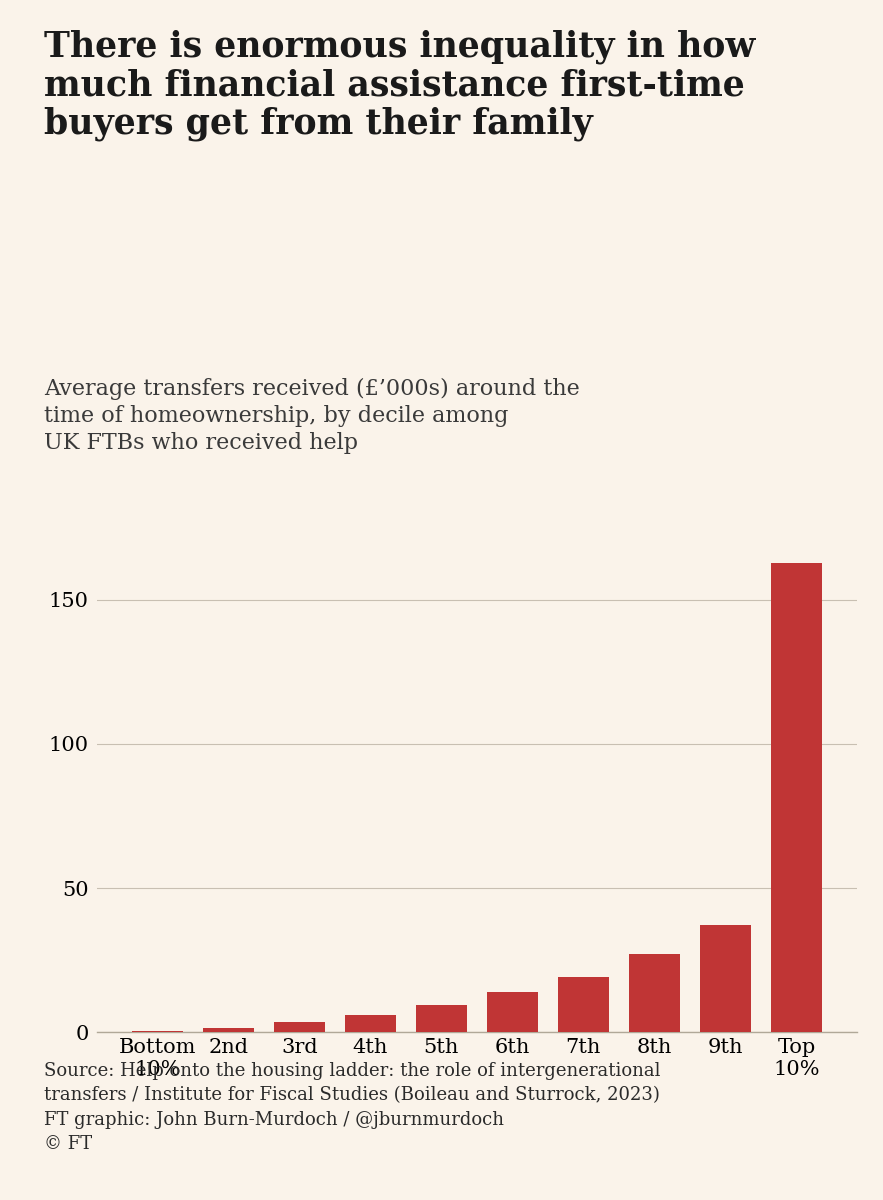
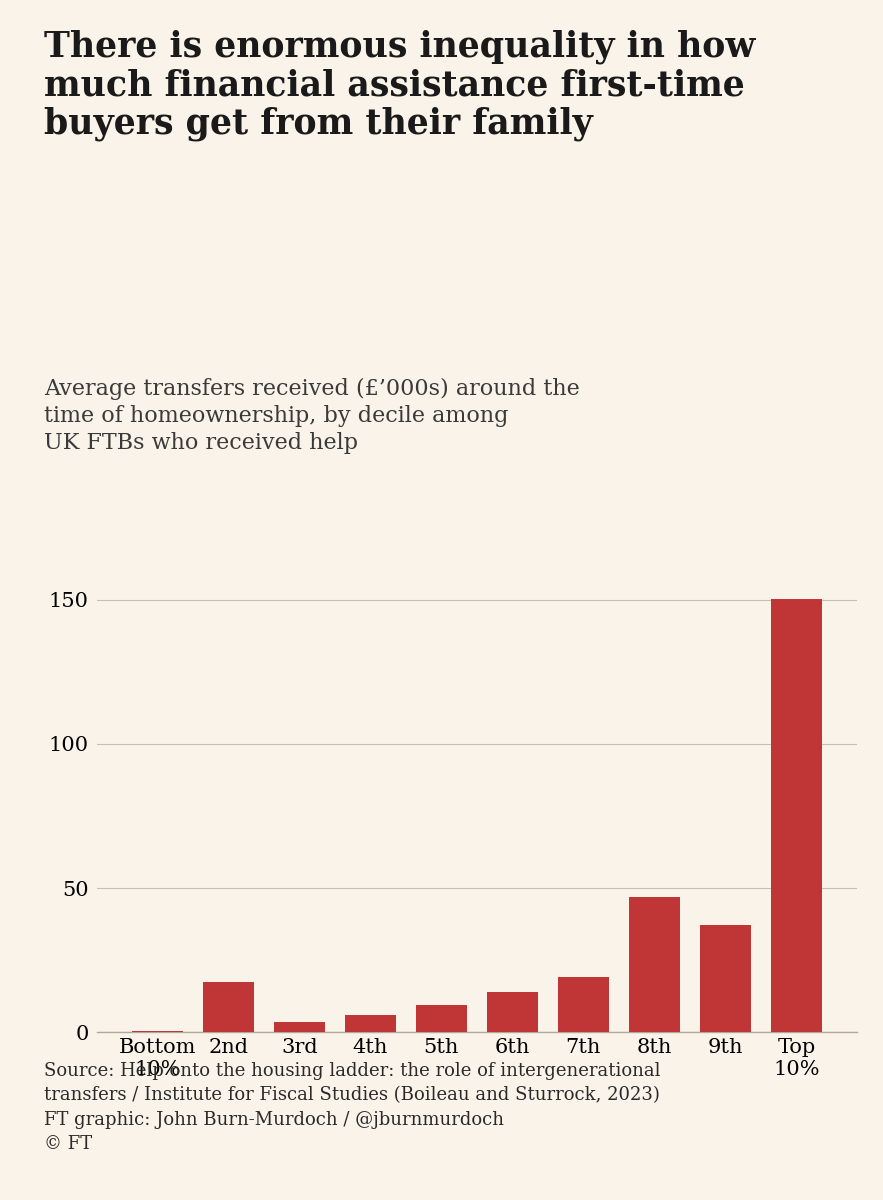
2nd: 1.5 -> 17.5
8th: 27.0 -> 47.0
Top 10%: 163.0 -> 150.5
